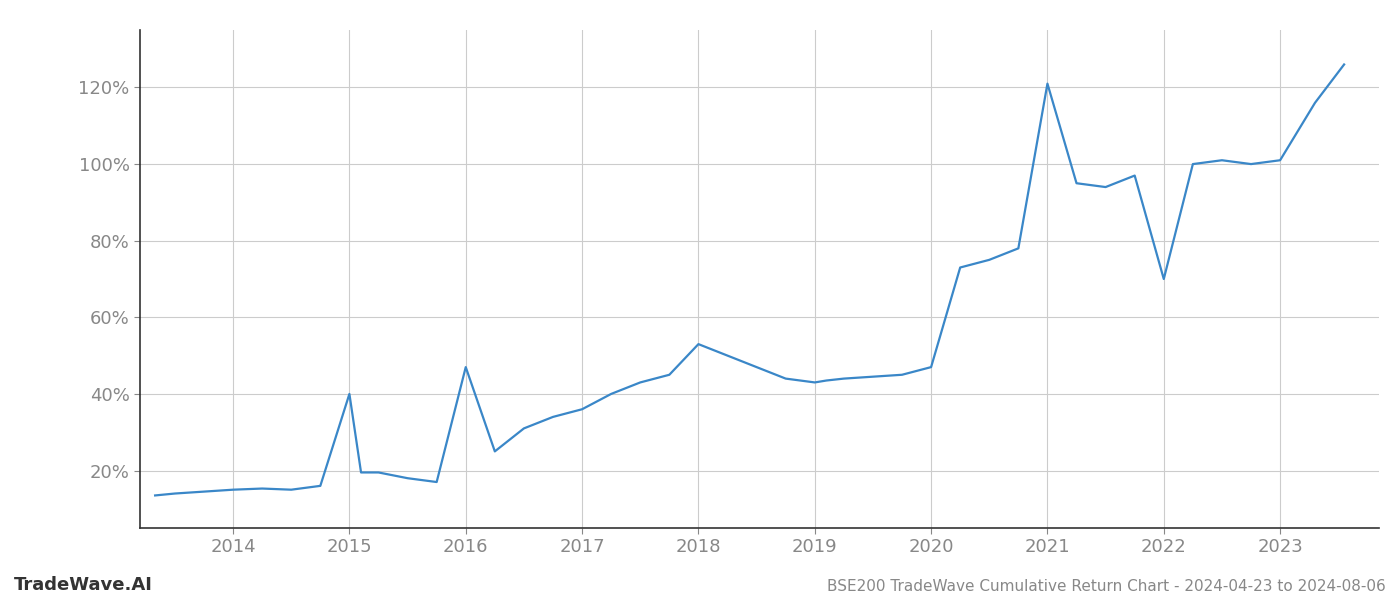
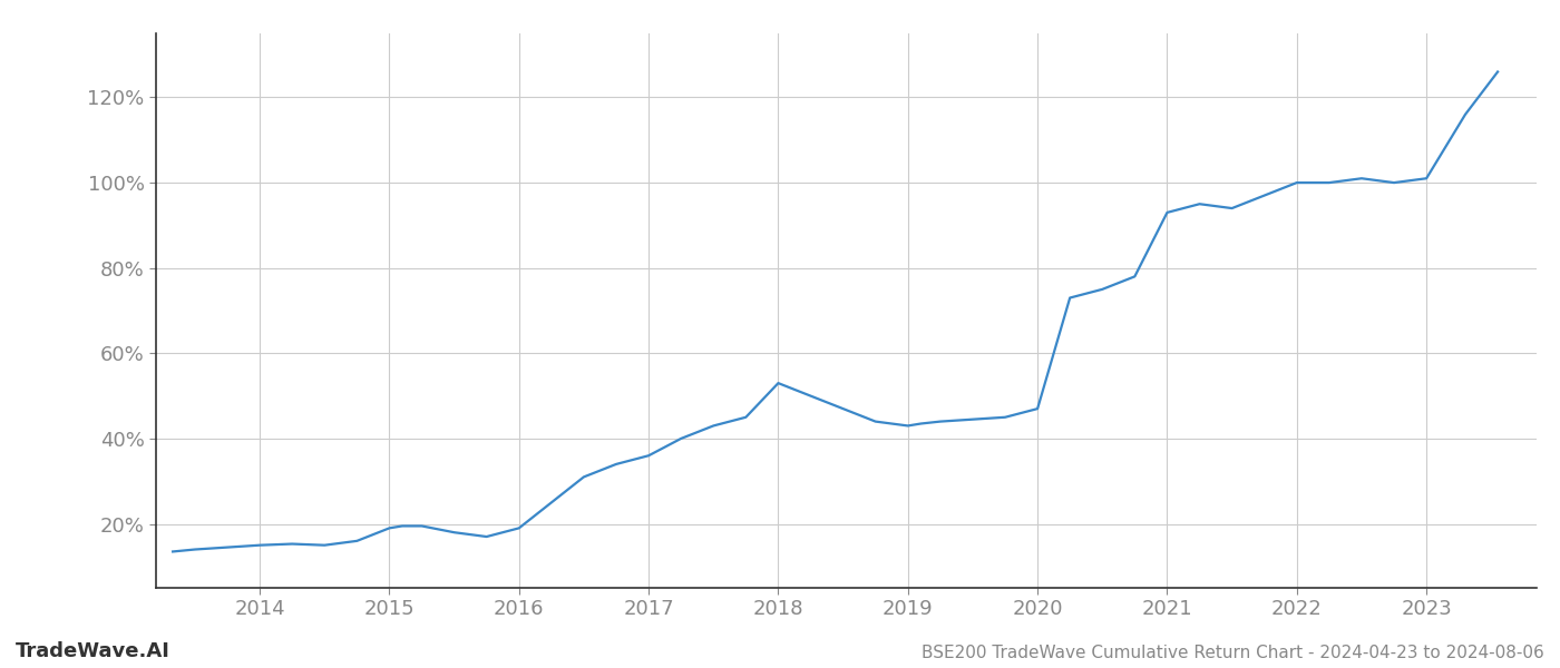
2015: 40.0% -> 19.0%
2016: 47.0% -> 19.0%
2021: 121.0% -> 93.0%
2022: 70.0% -> 100.0%
